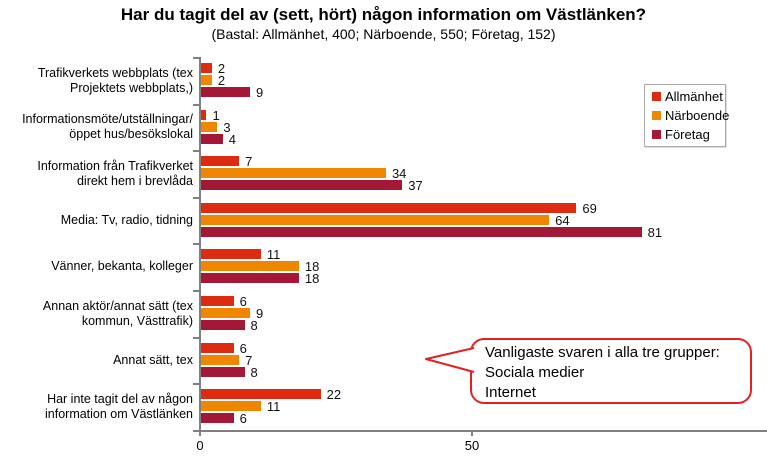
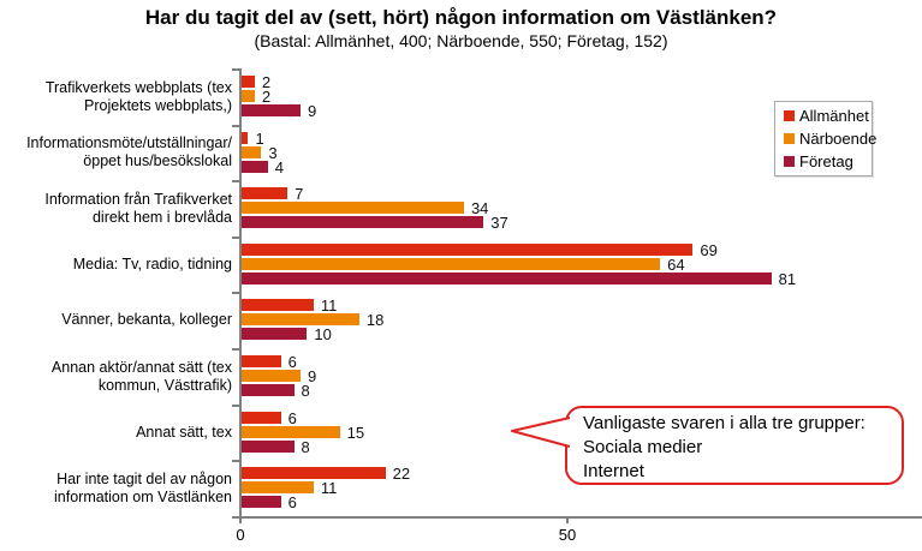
Företag/Vänner, bekanta, kolleger: 18 -> 10
Närboende/Annat sätt, tex: 7 -> 15
